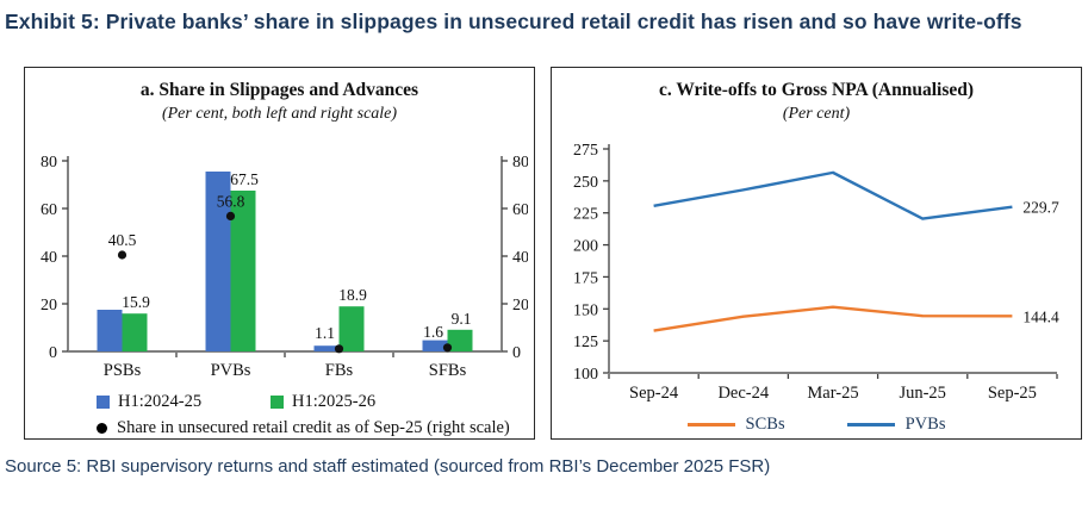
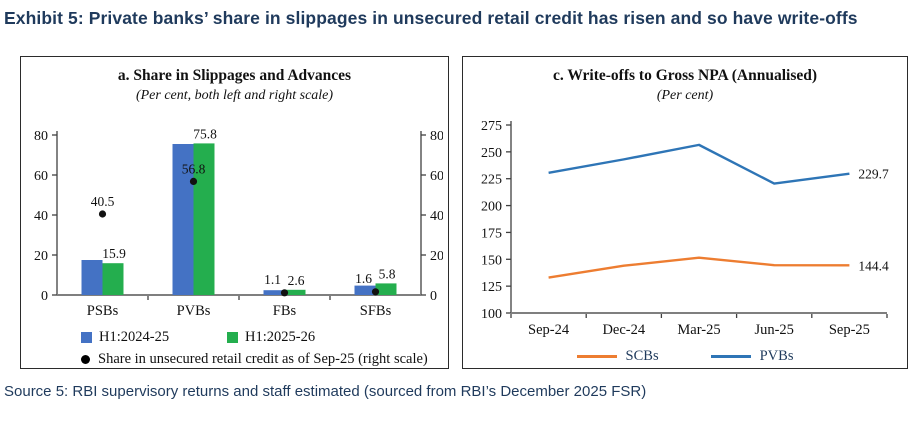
a. Share in Slippages and Advances/H1:2025-26/PVBs: 67.5 -> 75.8
a. Share in Slippages and Advances/H1:2025-26/FBs: 18.9 -> 2.6
a. Share in Slippages and Advances/H1:2025-26/SFBs: 9.1 -> 5.8
